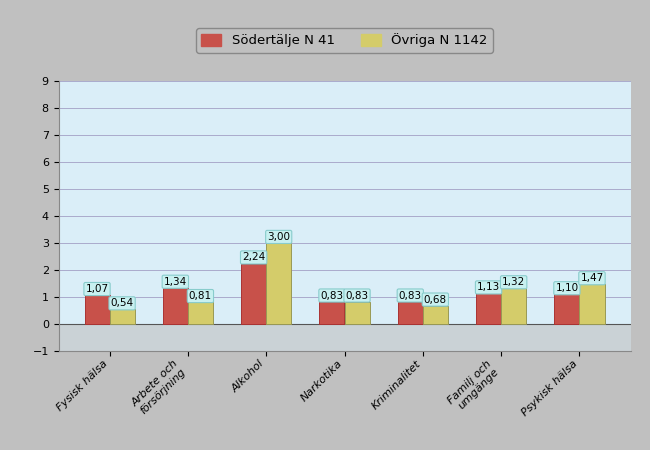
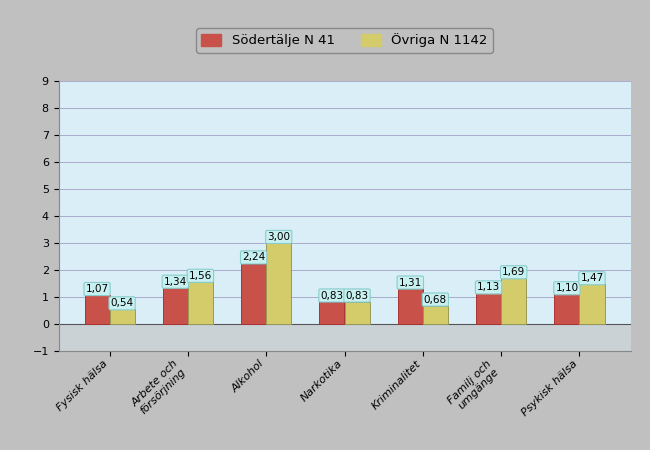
Övriga N 1142/Arbete och försörjning: 0,81 -> 1,56
Södertälje N 41/Kriminalitet: 0,83 -> 1,31
Övriga N 1142/Familj och umgänge: 1,32 -> 1,69
